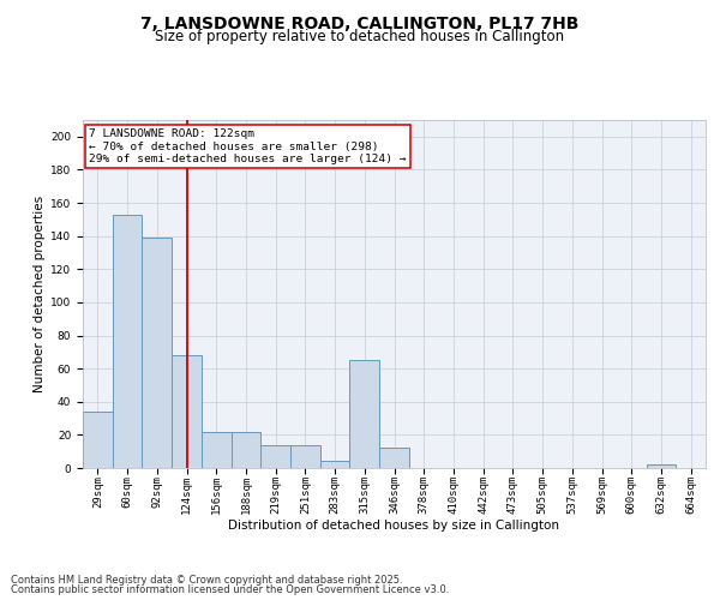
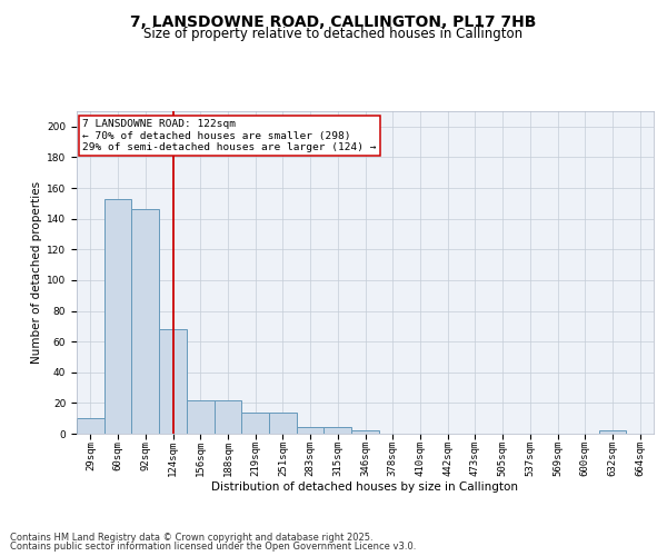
29sqm: 34 -> 10
92sqm: 139 -> 146
315sqm: 65 -> 4
346sqm: 12 -> 2
